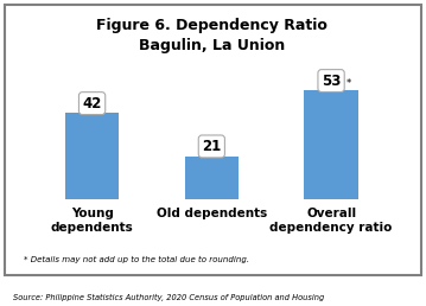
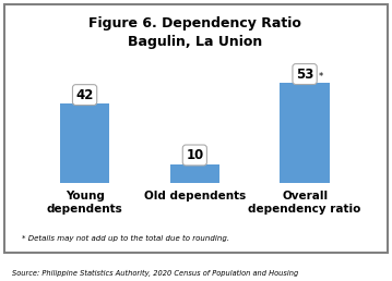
Old dependents: 21 -> 10
